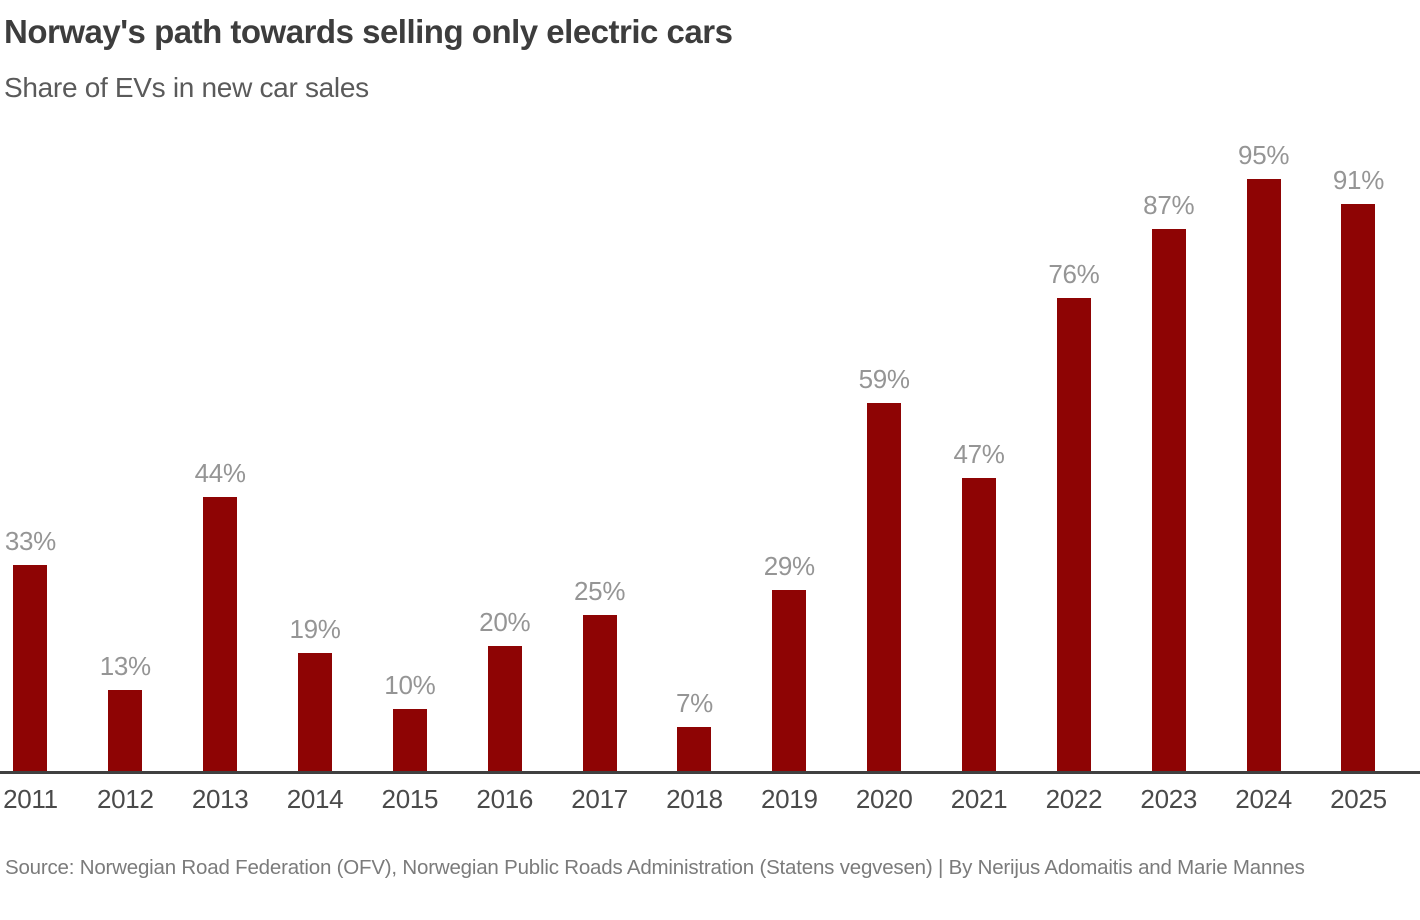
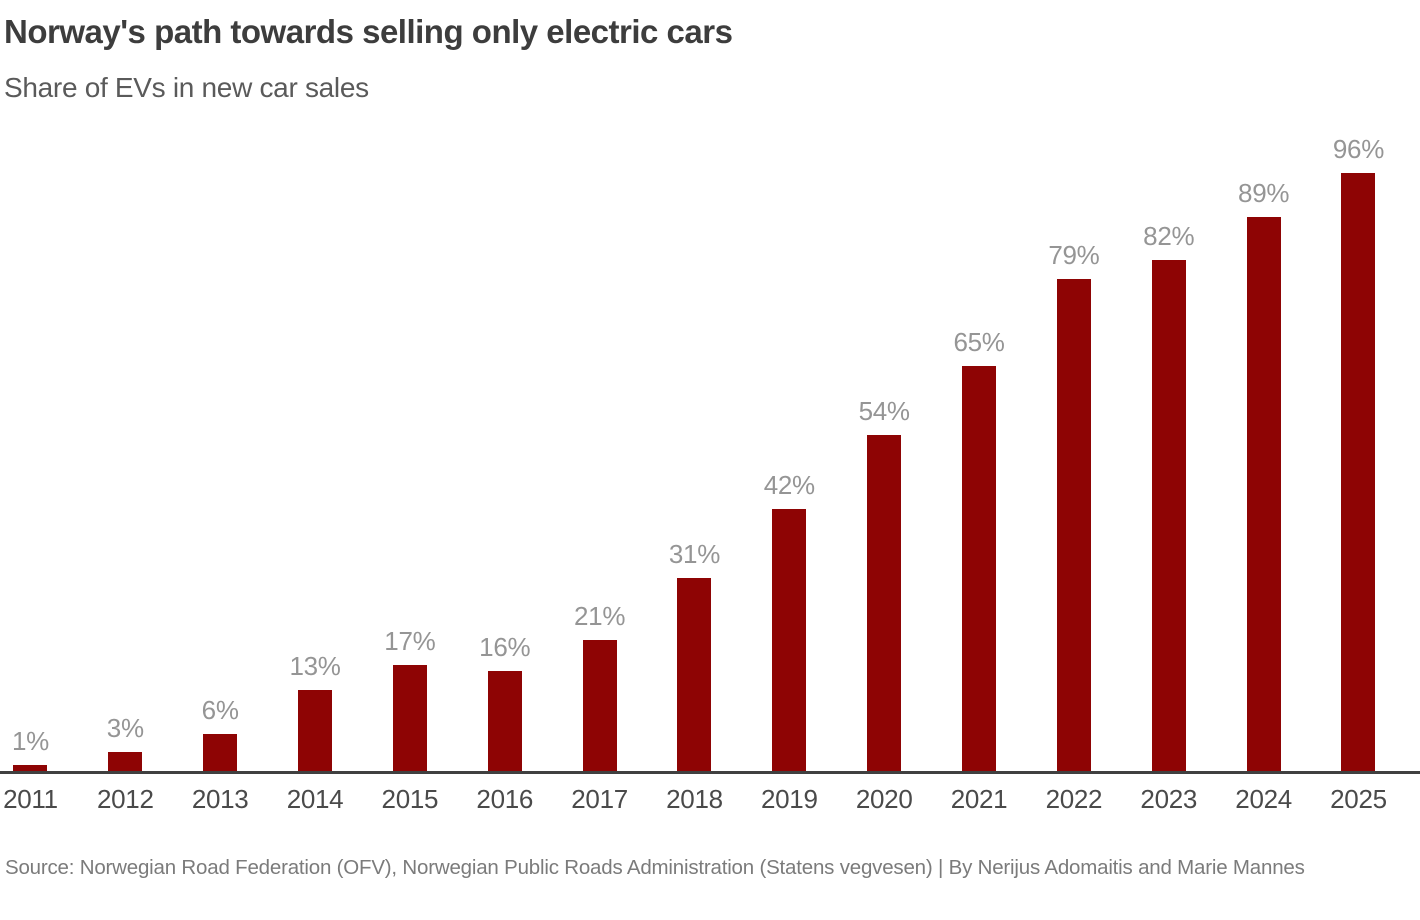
2011: 33% -> 1%
2012: 13% -> 3%
2013: 44% -> 6%
2014: 19% -> 13%
2015: 10% -> 17%
2016: 20% -> 16%
2017: 25% -> 21%
2018: 7% -> 31%
2019: 29% -> 42%
2020: 59% -> 54%
2021: 47% -> 65%
2022: 76% -> 79%
2023: 87% -> 82%
2024: 95% -> 89%
2025: 91% -> 96%
